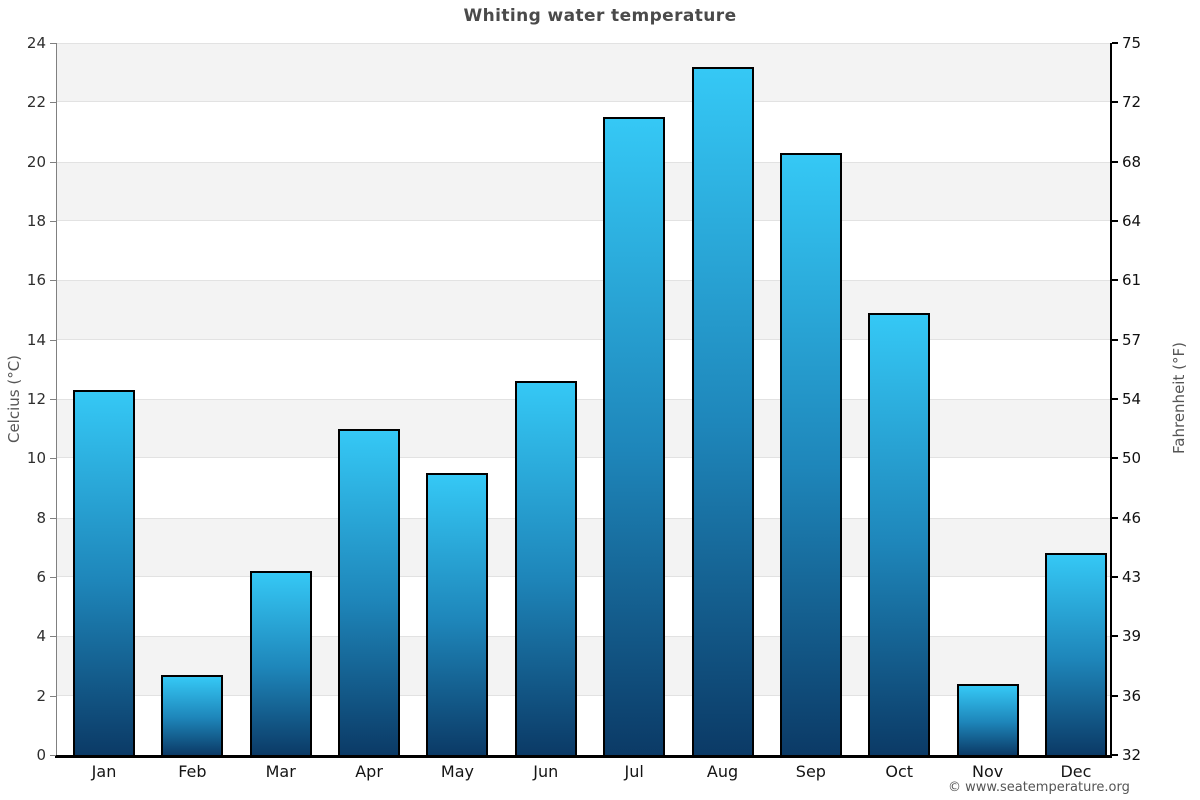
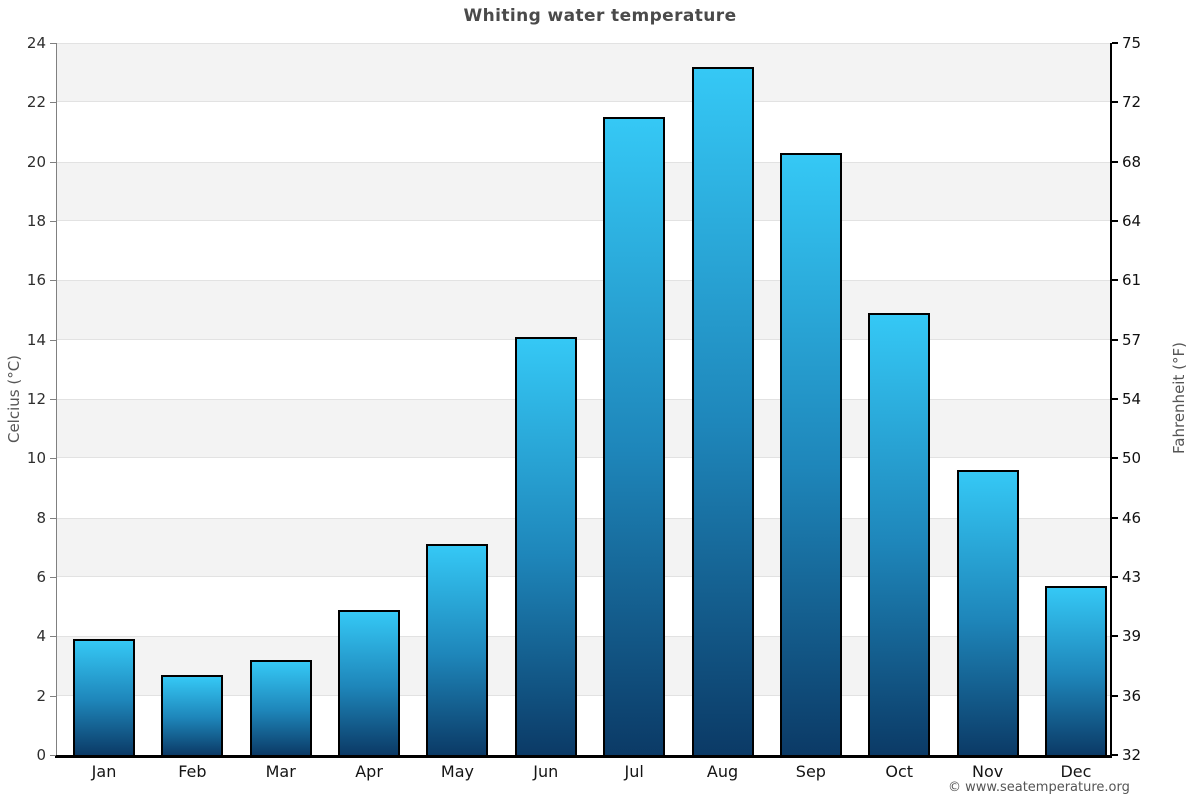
Jan: 12.3 -> 3.9
Mar: 6.2 -> 3.2
Apr: 11.0 -> 4.9
May: 9.5 -> 7.1
Jun: 12.6 -> 14.1
Nov: 2.4 -> 9.6
Dec: 6.8 -> 5.7
